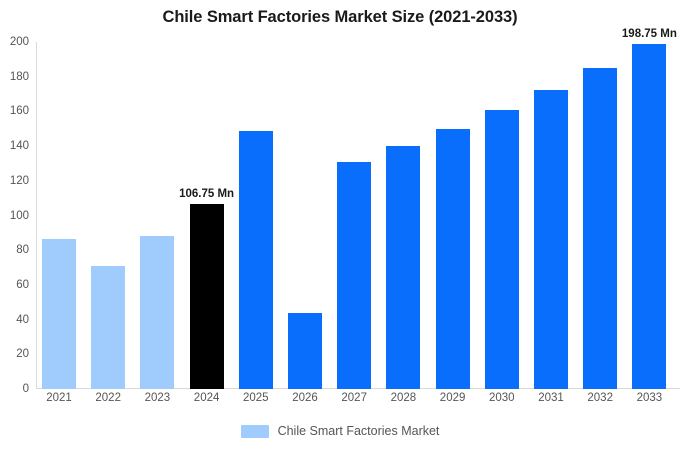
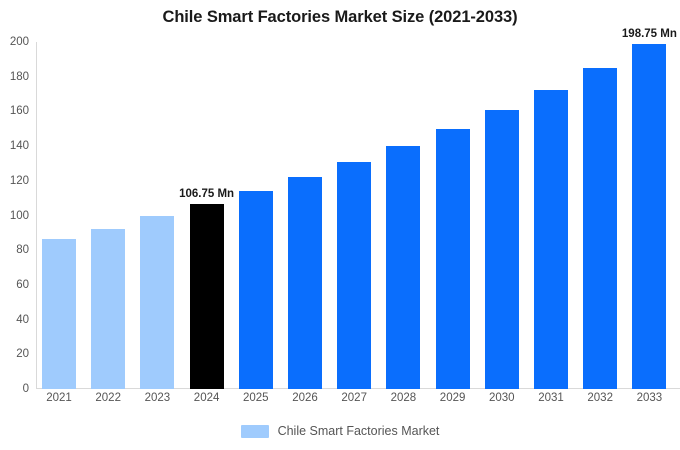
2022: 71 -> 92
2023: 88 -> 100
2025: 149 -> 114
2026: 44 -> 122
